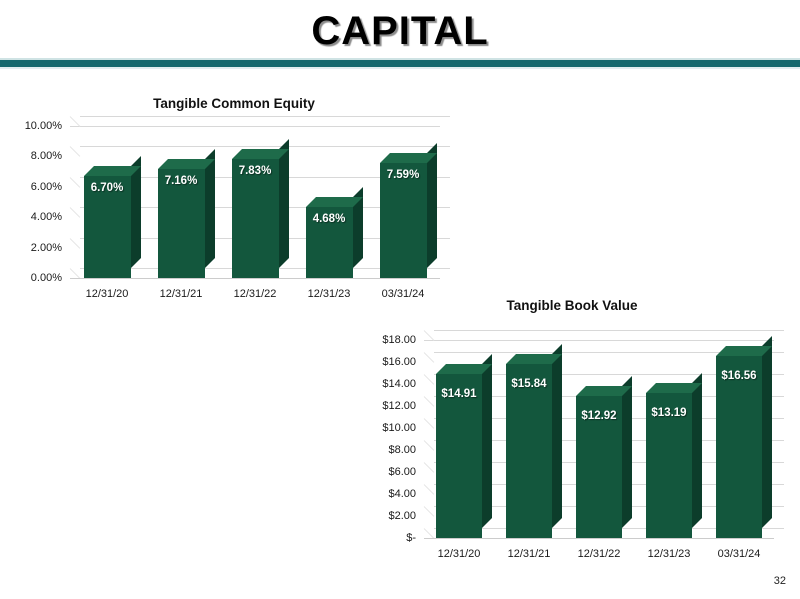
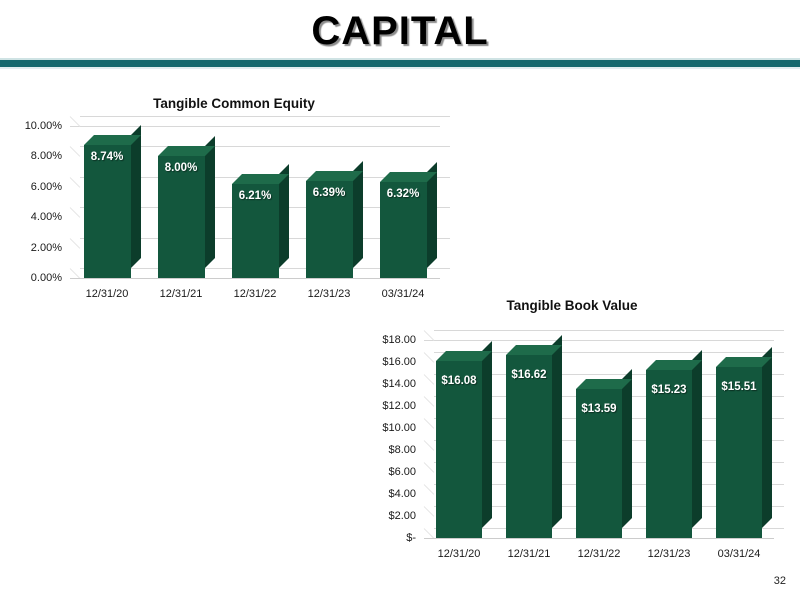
Tangible Common Equity/12/31/20: 6.70% -> 8.74%
Tangible Common Equity/12/31/21: 7.16% -> 8.00%
Tangible Common Equity/12/31/22: 7.83% -> 6.21%
Tangible Common Equity/12/31/23: 4.68% -> 6.39%
Tangible Common Equity/03/31/24: 7.59% -> 6.32%
Tangible Book Value/12/31/20: $14.91 -> $16.08
Tangible Book Value/12/31/21: $15.84 -> $16.62
Tangible Book Value/12/31/22: $12.92 -> $13.59
Tangible Book Value/12/31/23: $13.19 -> $15.23
Tangible Book Value/03/31/24: $16.56 -> $15.51
